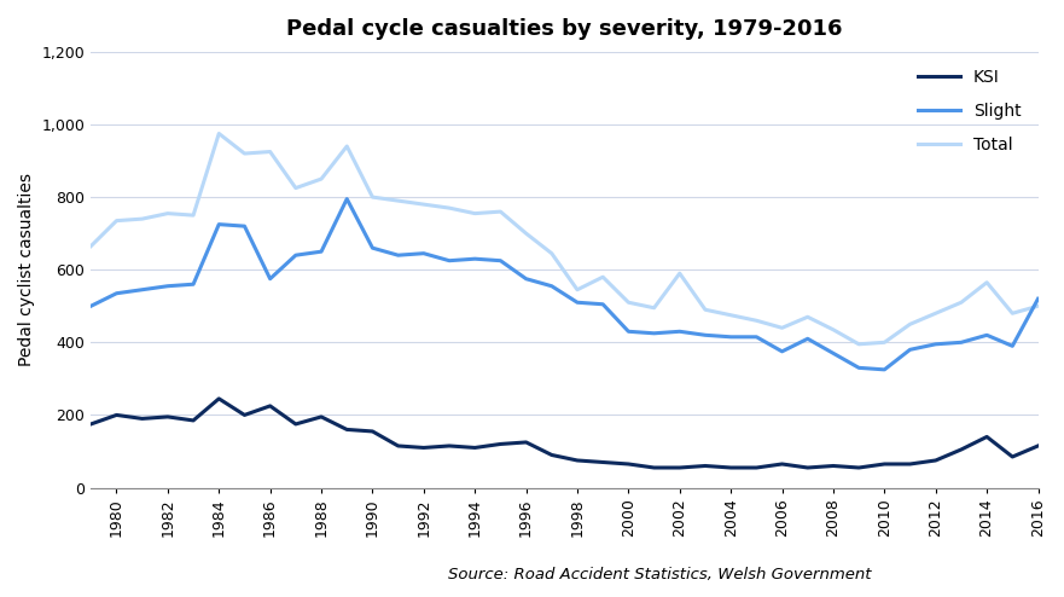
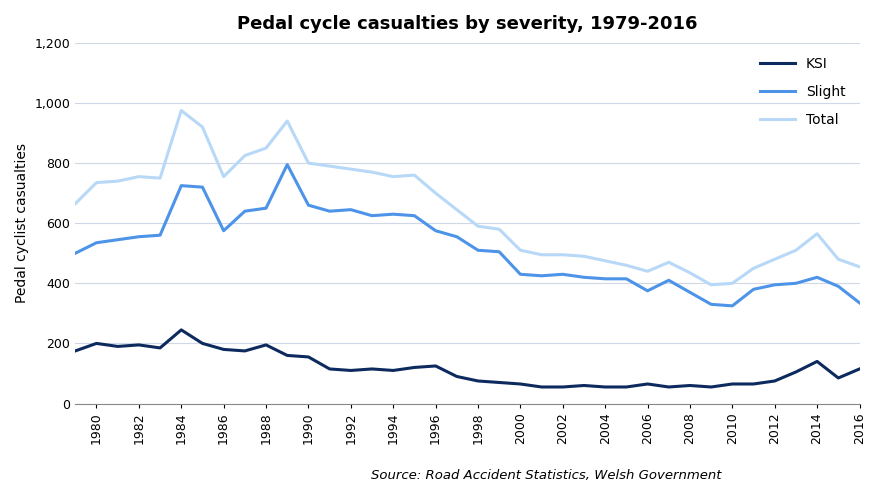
KSI/1986: 225 -> 180
Total/1986: 925 -> 755
Total/1998: 545 -> 590
Total/2002: 590 -> 495
Slight/2016: 520 -> 335
Total/2016: 500 -> 455
